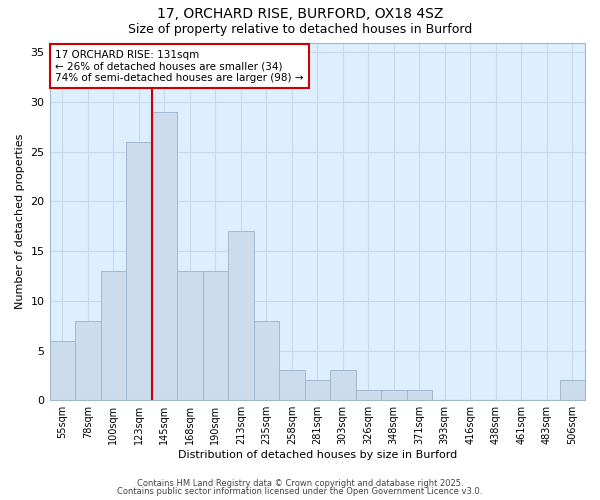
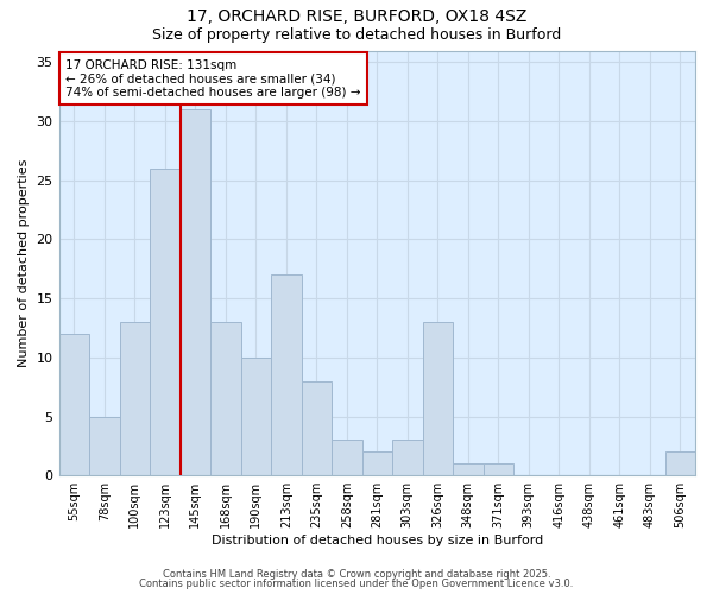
55sqm: 6 -> 12
78sqm: 8 -> 5
145sqm: 29 -> 31
190sqm: 13 -> 10
326sqm: 1 -> 13
